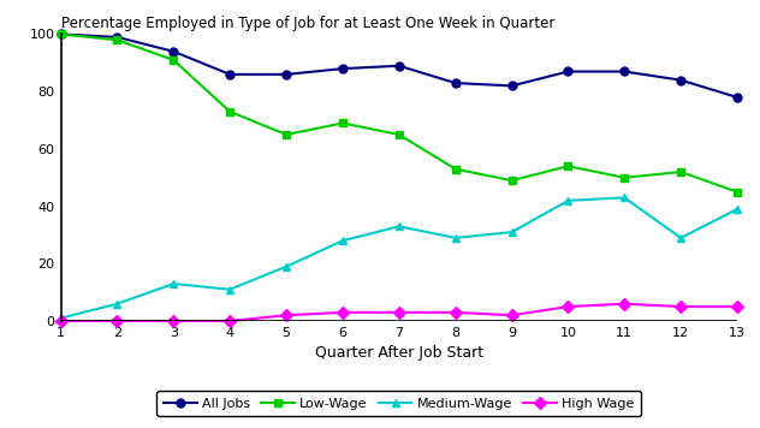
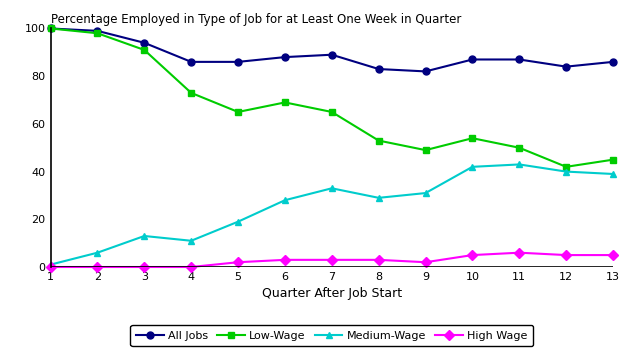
Low-Wage/12: 52 -> 42
Medium-Wage/12: 29 -> 40
All Jobs/13: 78 -> 86
